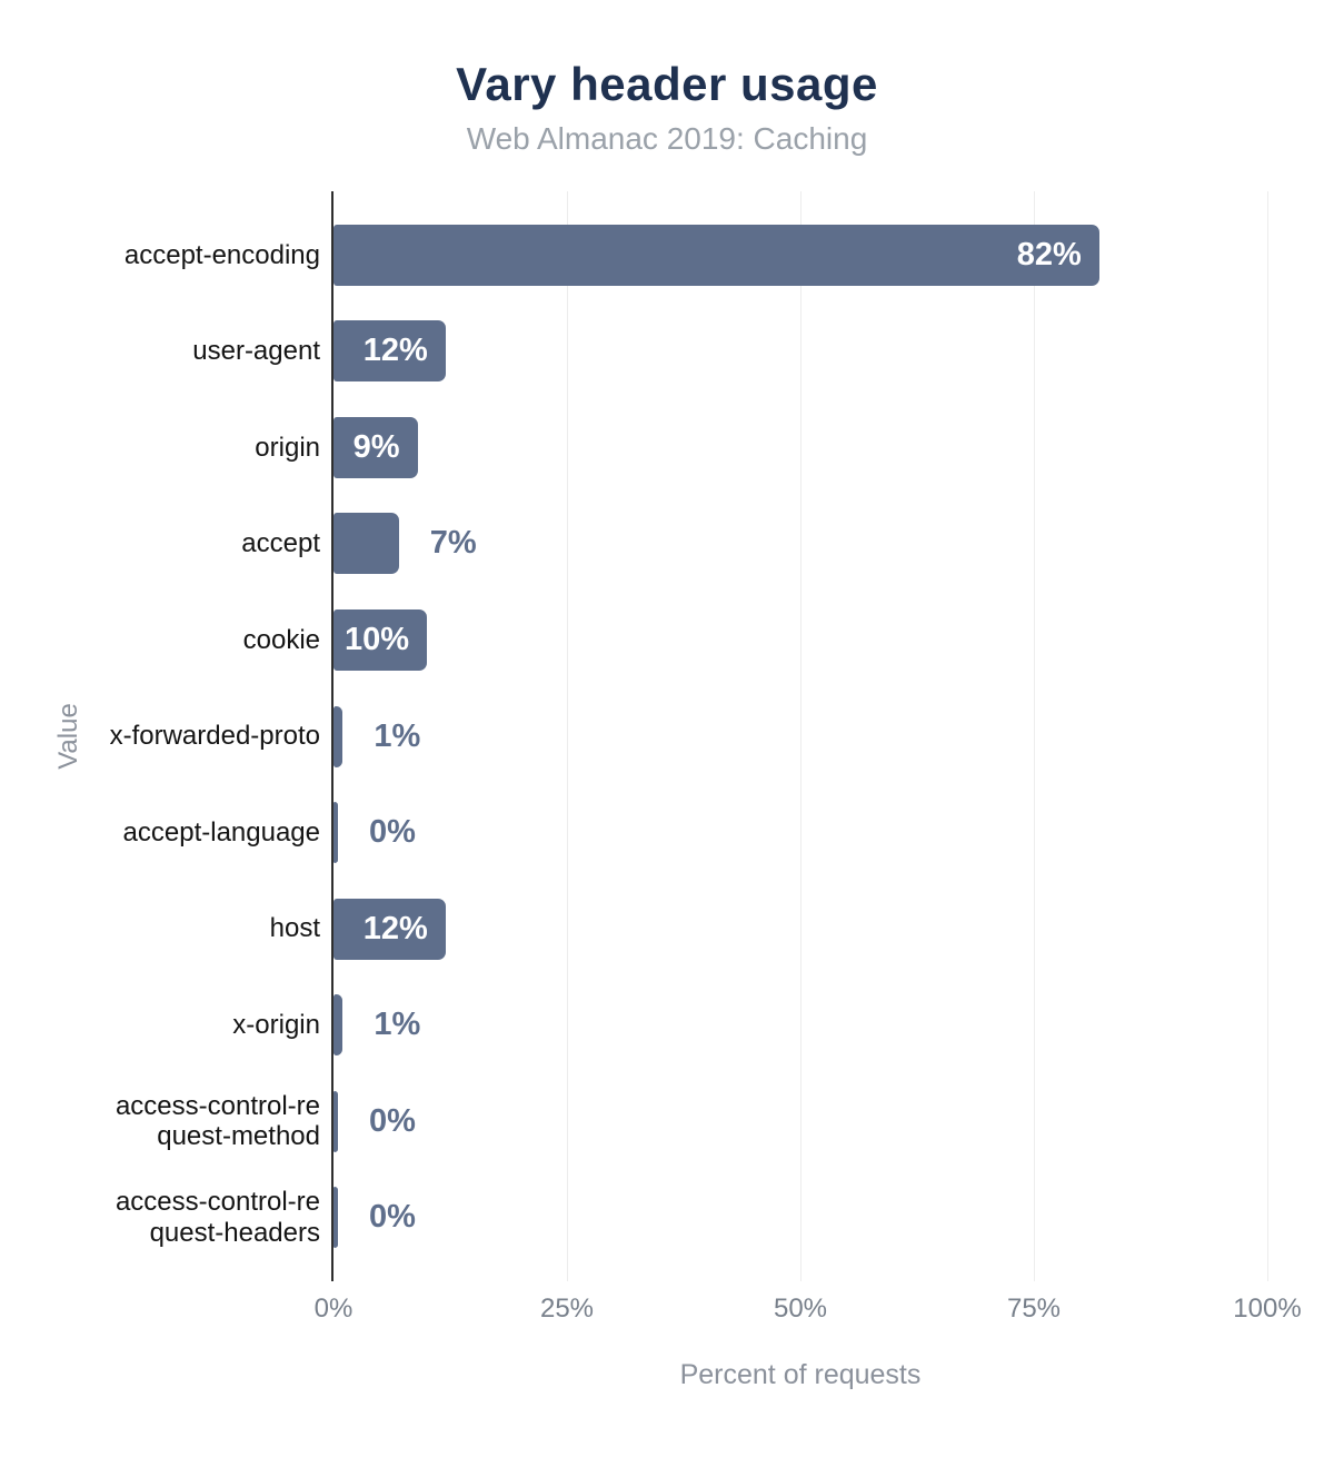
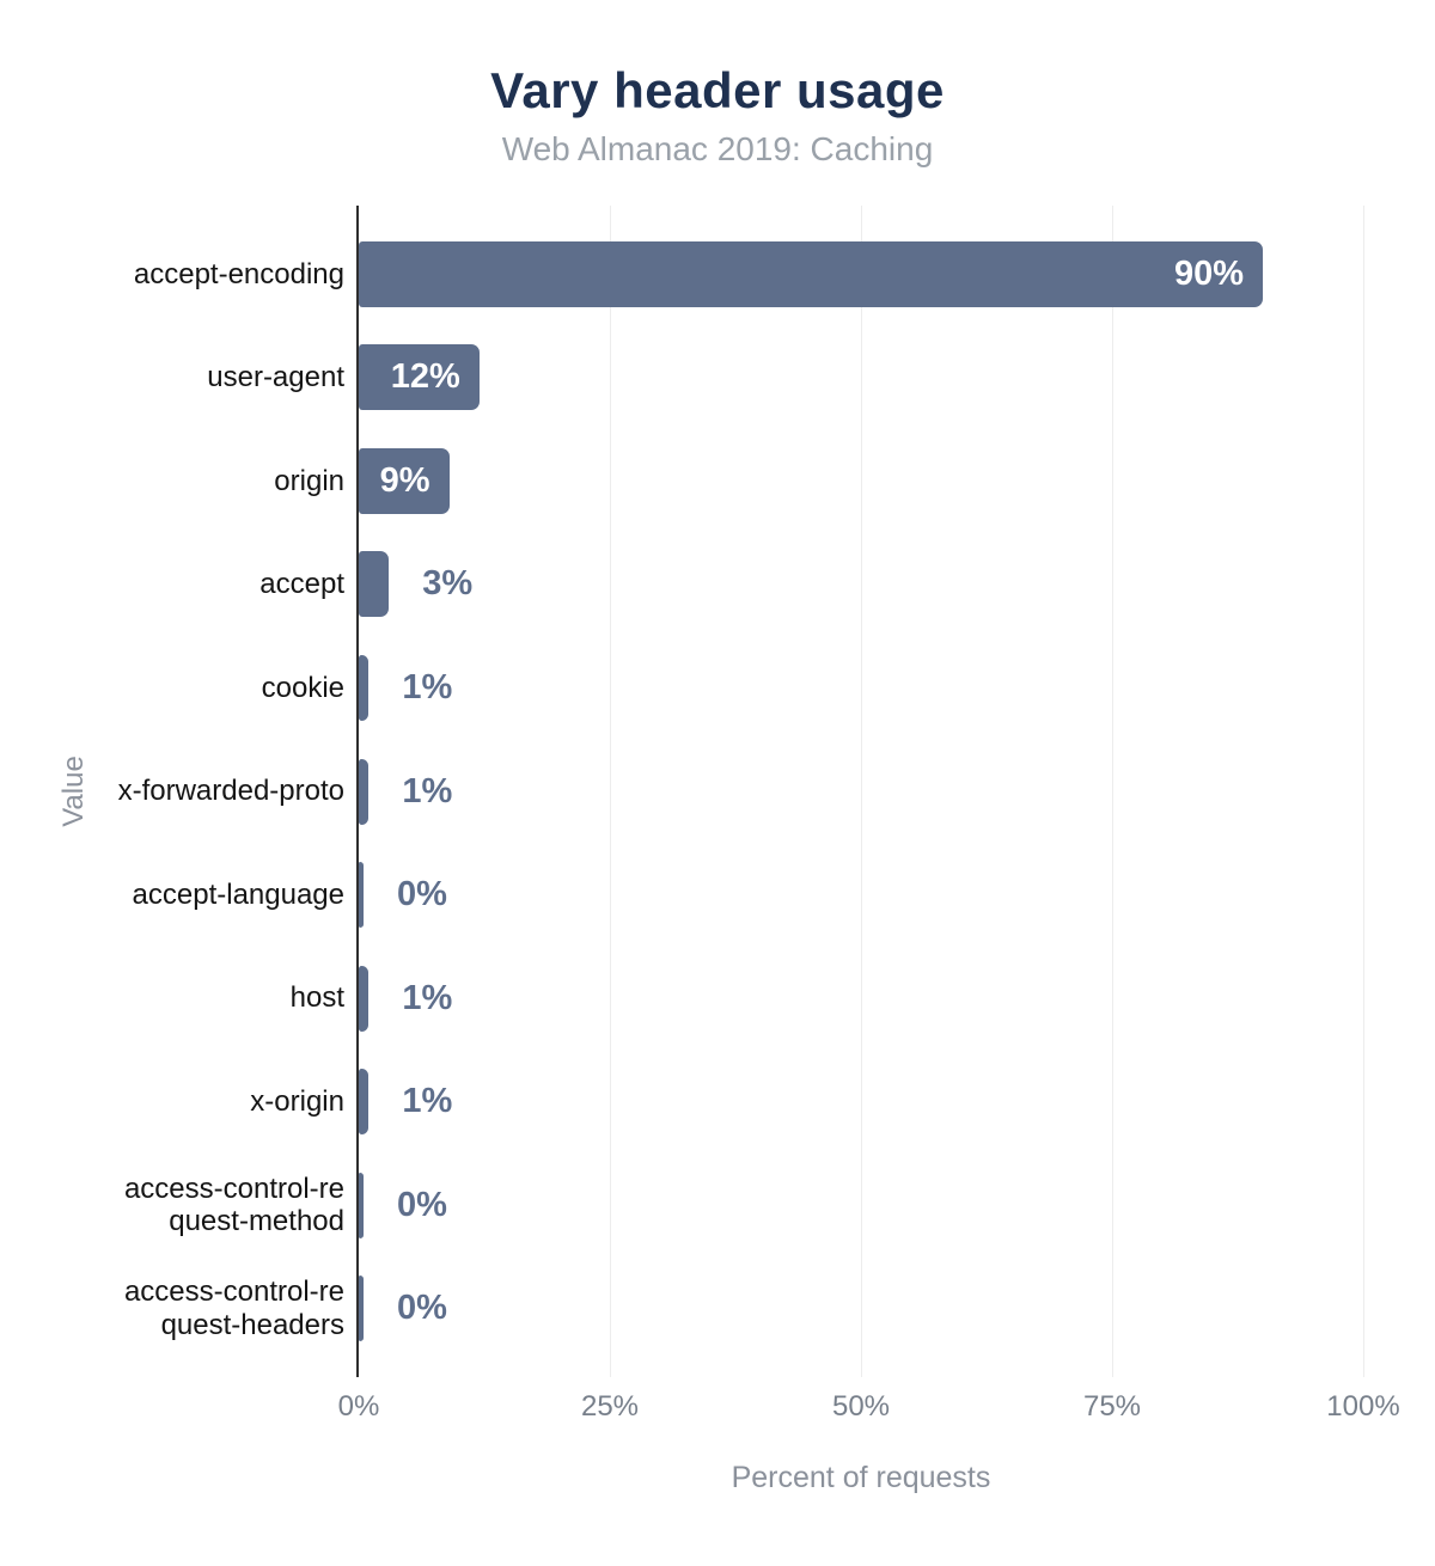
accept-encoding: 82% -> 90%
accept: 7% -> 3%
cookie: 10% -> 1%
host: 12% -> 1%
